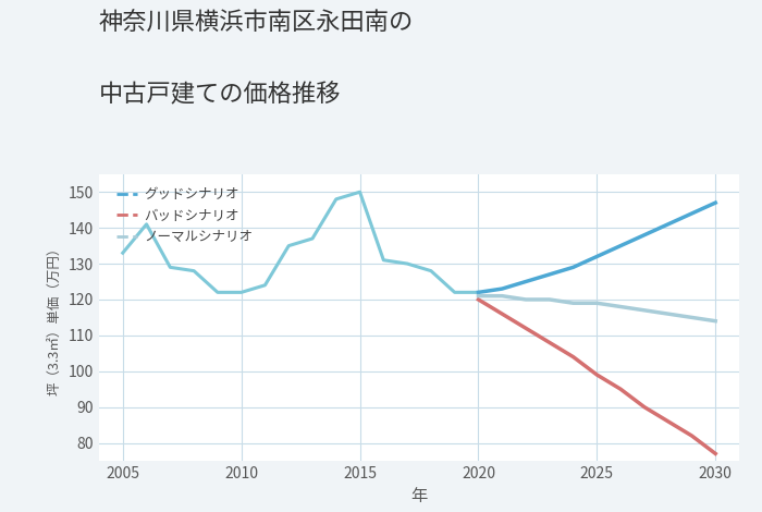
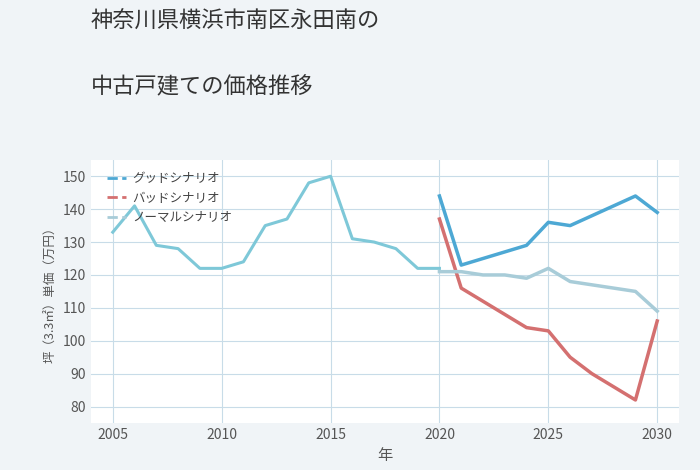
グッドシナリオ/2020: 122 -> 144
バッドシナリオ/2020: 120 -> 137
グッドシナリオ/2025: 132 -> 136
バッドシナリオ/2025: 99 -> 103
ノーマルシナリオ/2025: 119 -> 122
グッドシナリオ/2030: 147 -> 139
バッドシナリオ/2030: 77 -> 106
ノーマルシナリオ/2030: 114 -> 109
